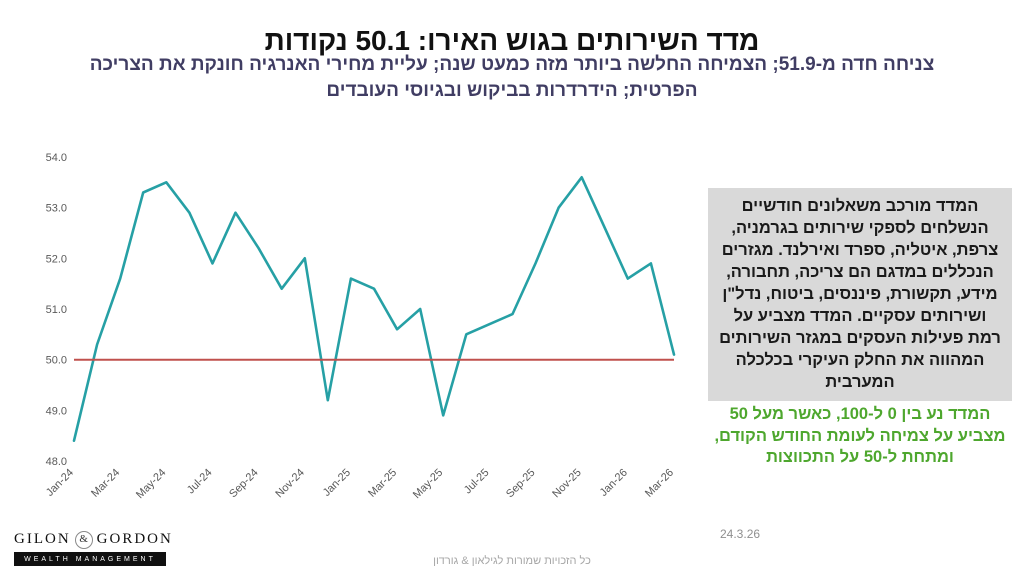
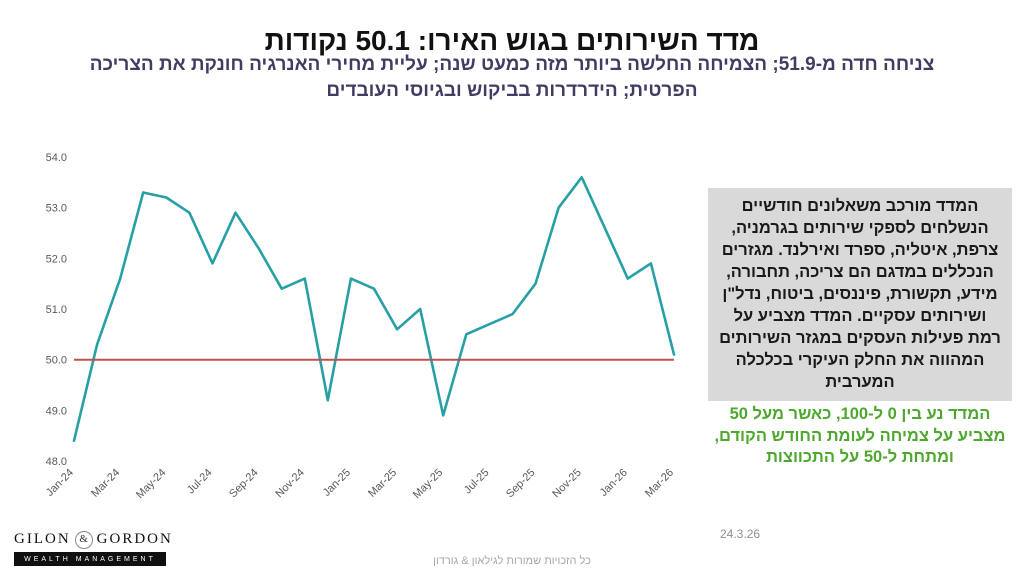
May-24: 53.5 -> 53.2
Nov-24: 52.0 -> 51.6
Sep-25: 51.9 -> 51.5
